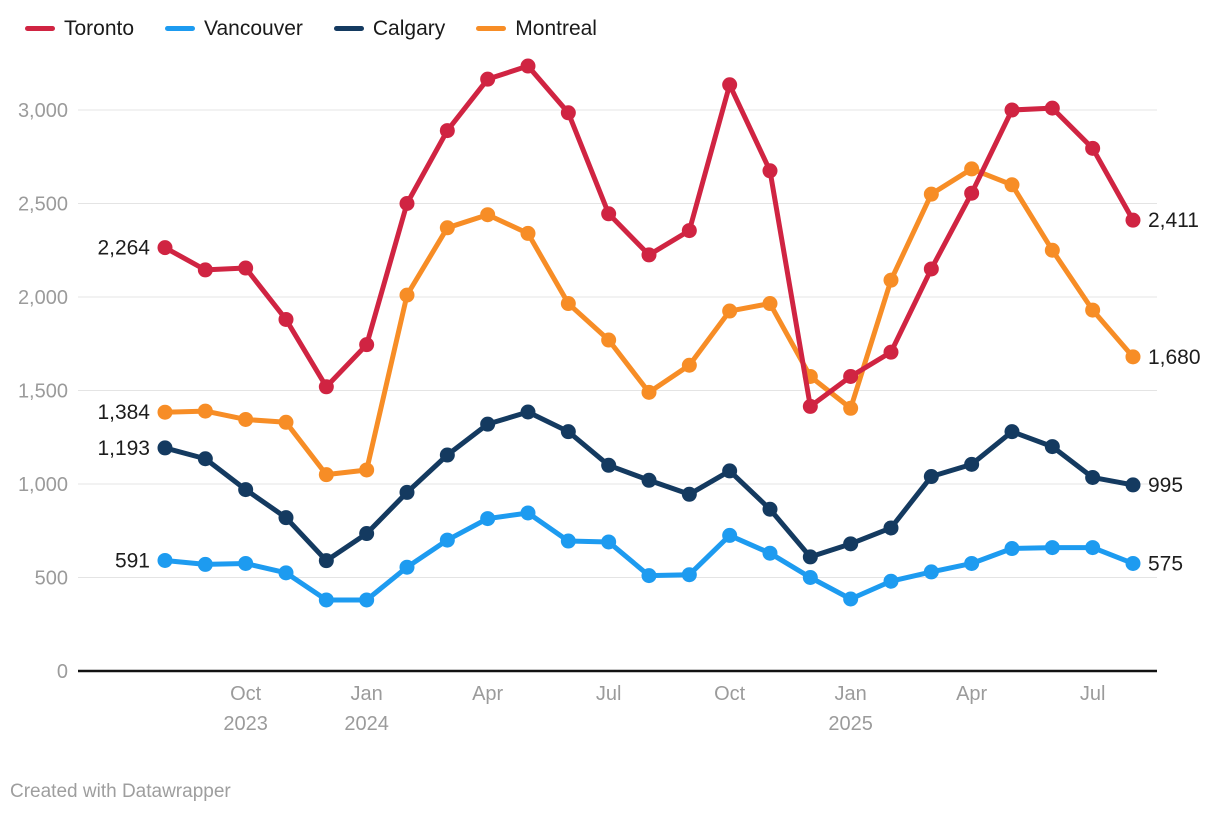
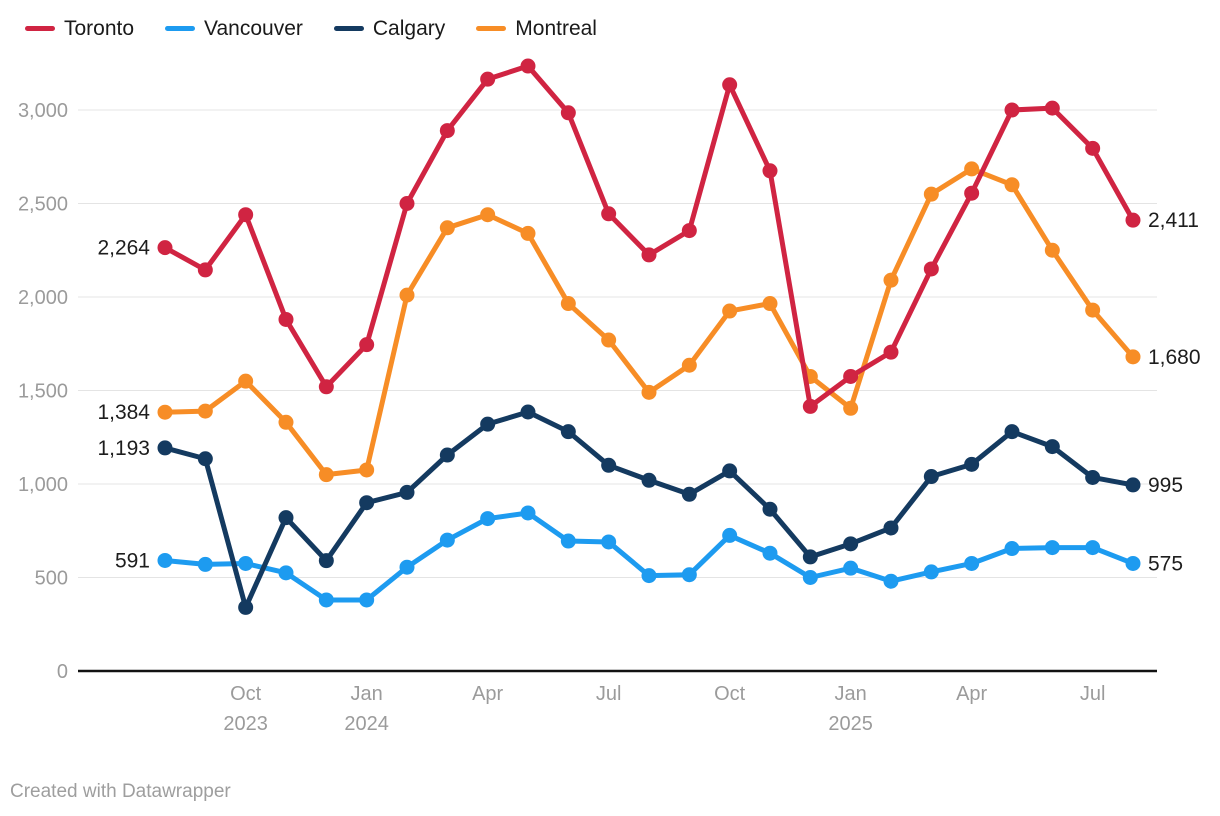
Calgary/Oct 2023: 970 -> 340
Montreal/Oct 2023: 1340 -> 1550
Toronto/Oct 2023: 2160 -> 2440
Calgary/Jan 2024: 740 -> 900
Vancouver/Jan 2025: 380 -> 550
